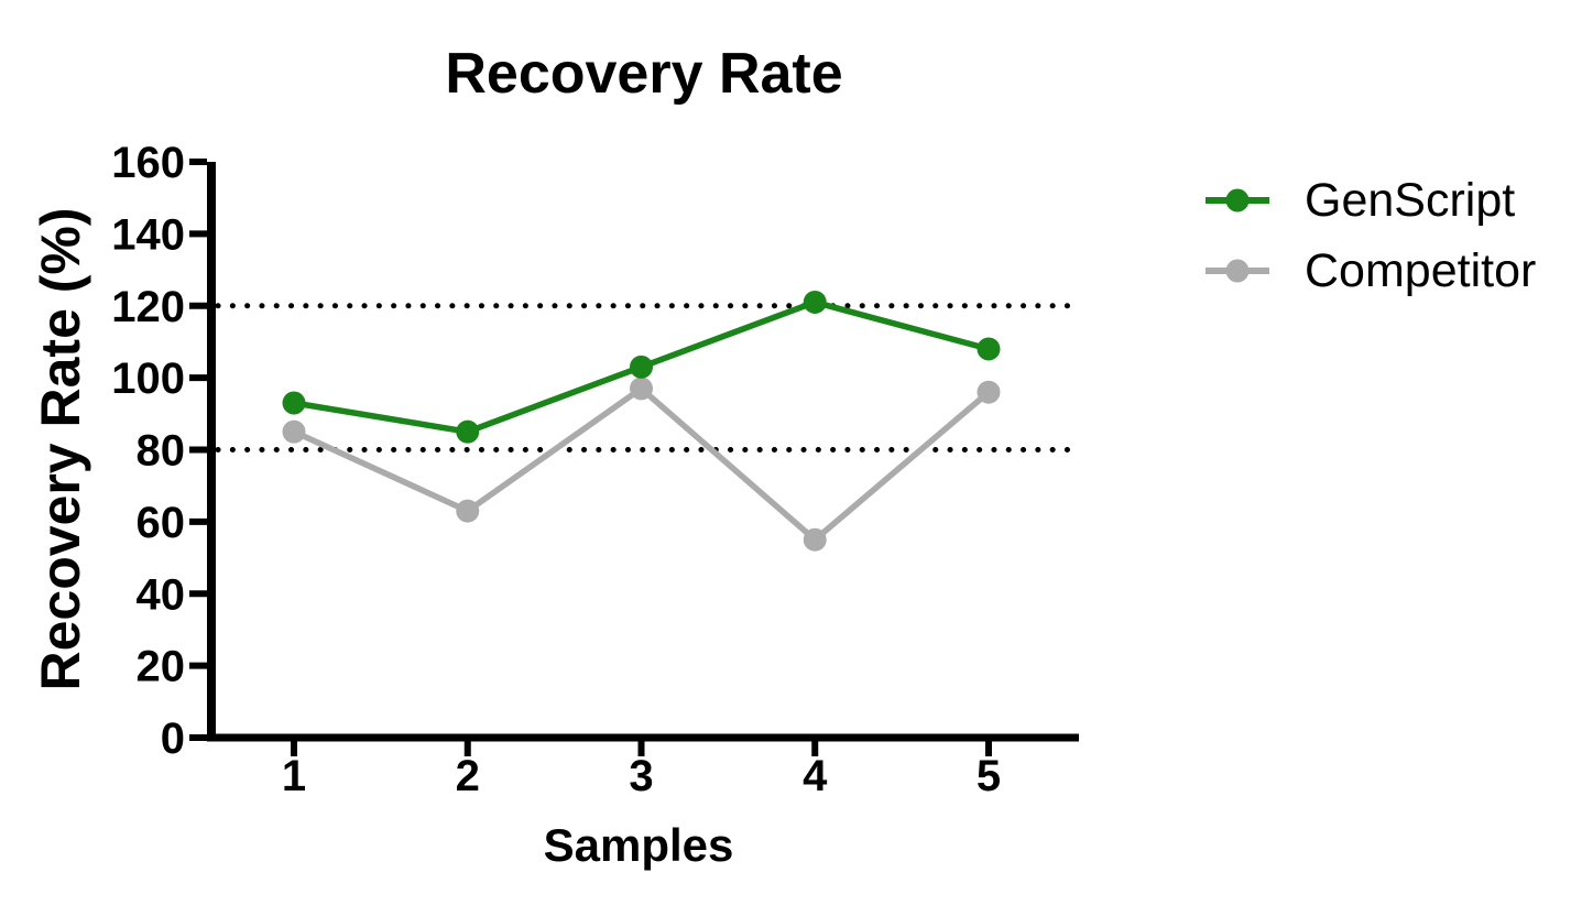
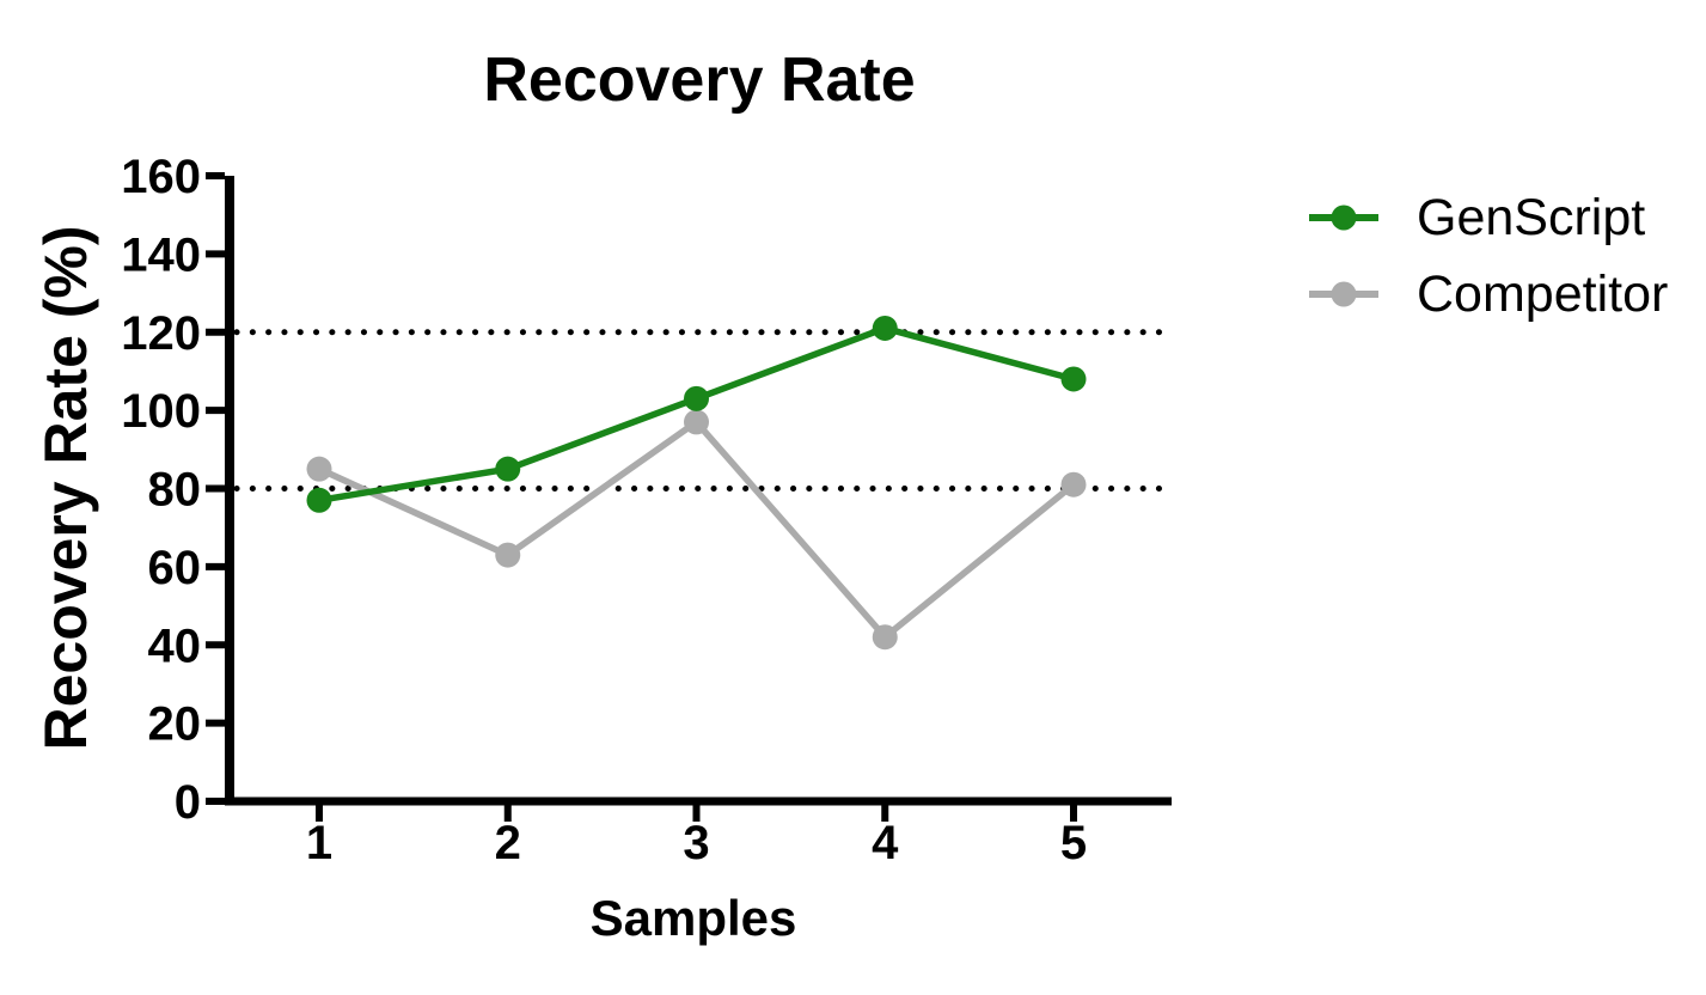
GenScript/1: 93 -> 77
Competitor/4: 55 -> 42
Competitor/5: 96 -> 81
